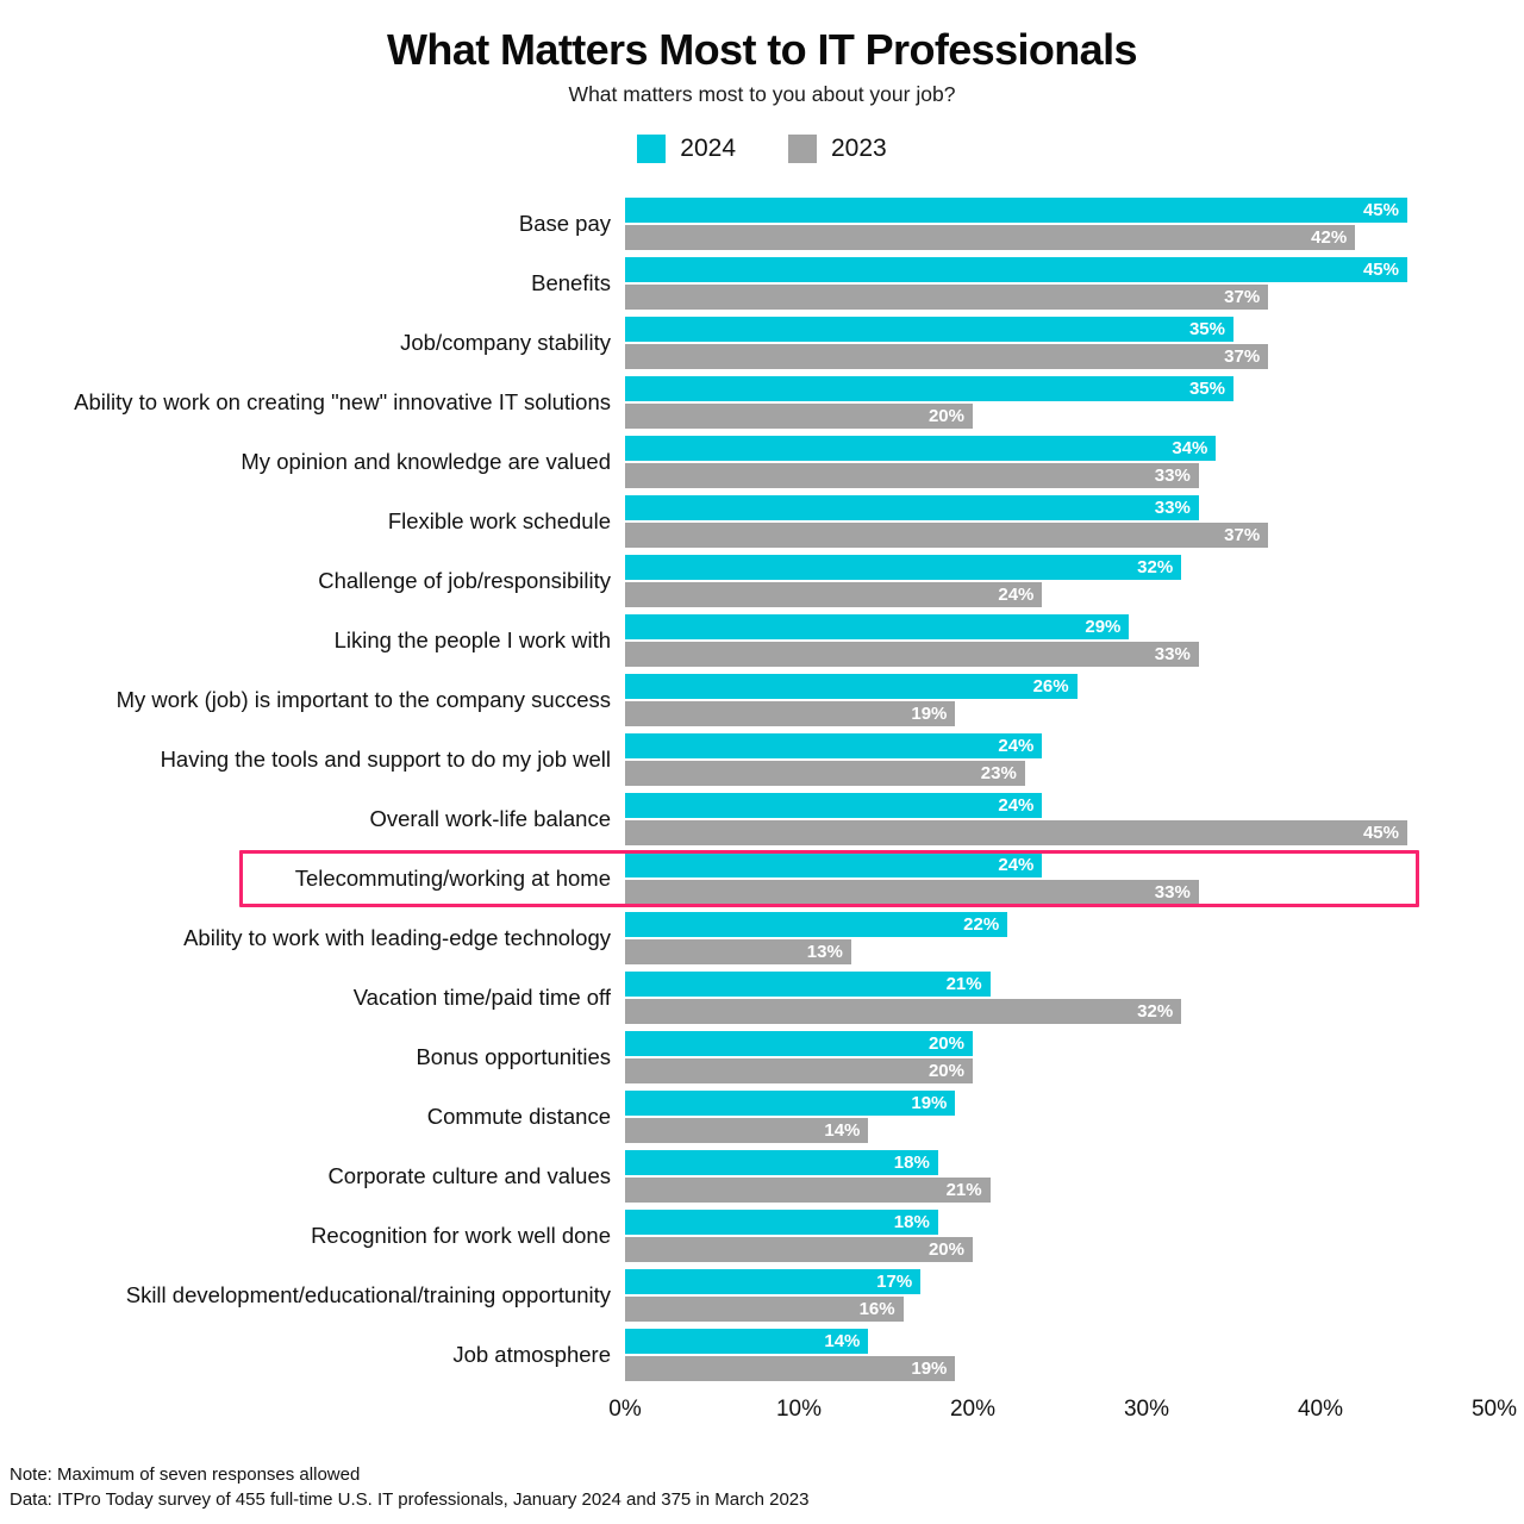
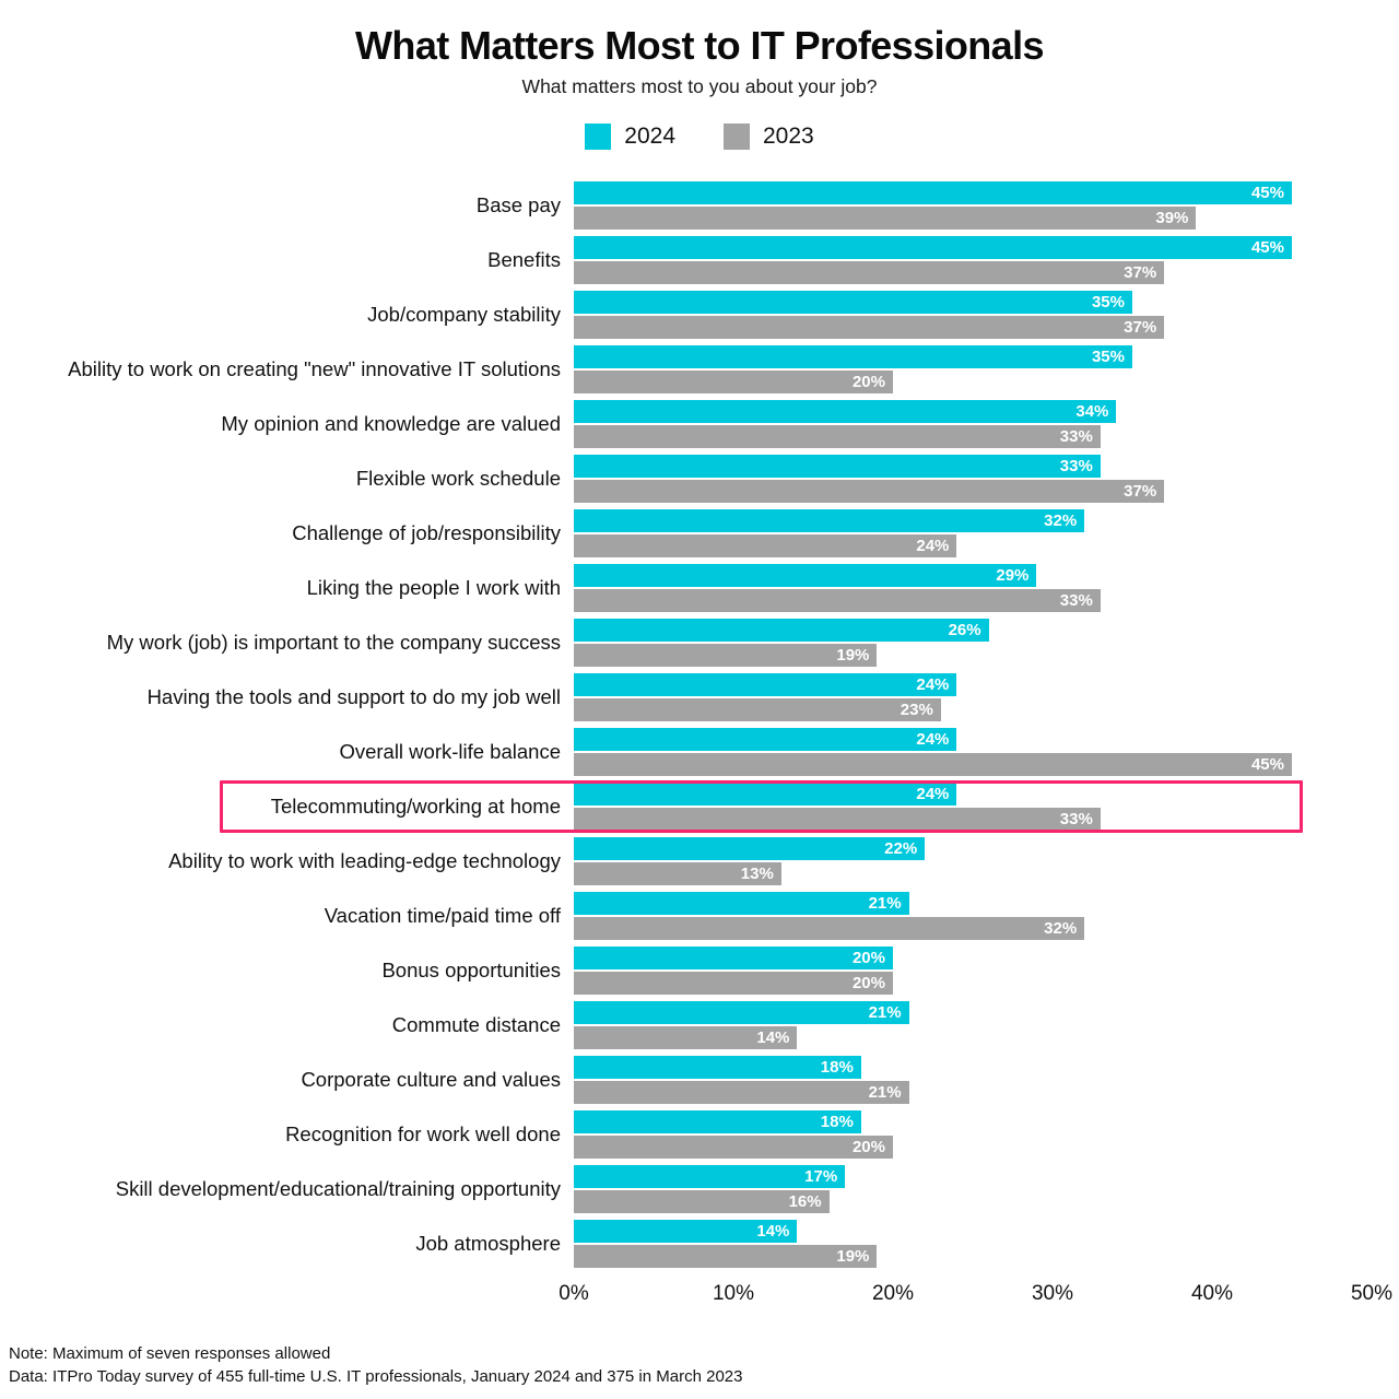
2023/Base pay: 42% -> 39%
2024/Commute distance: 19% -> 21%
